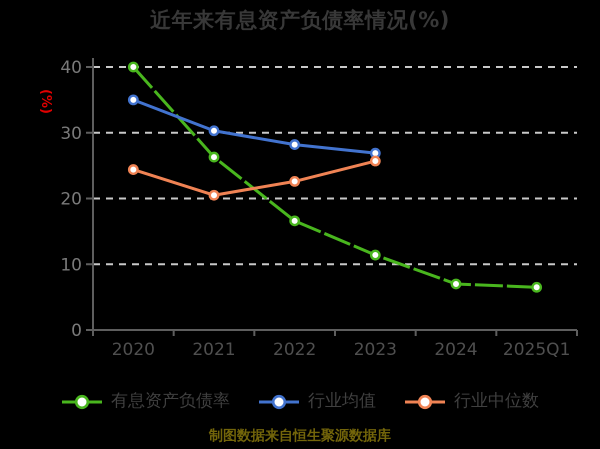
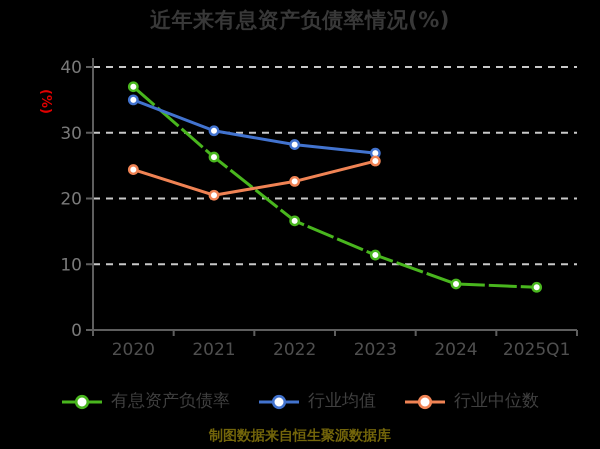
有息资产负债率/2020: 40 -> 37
